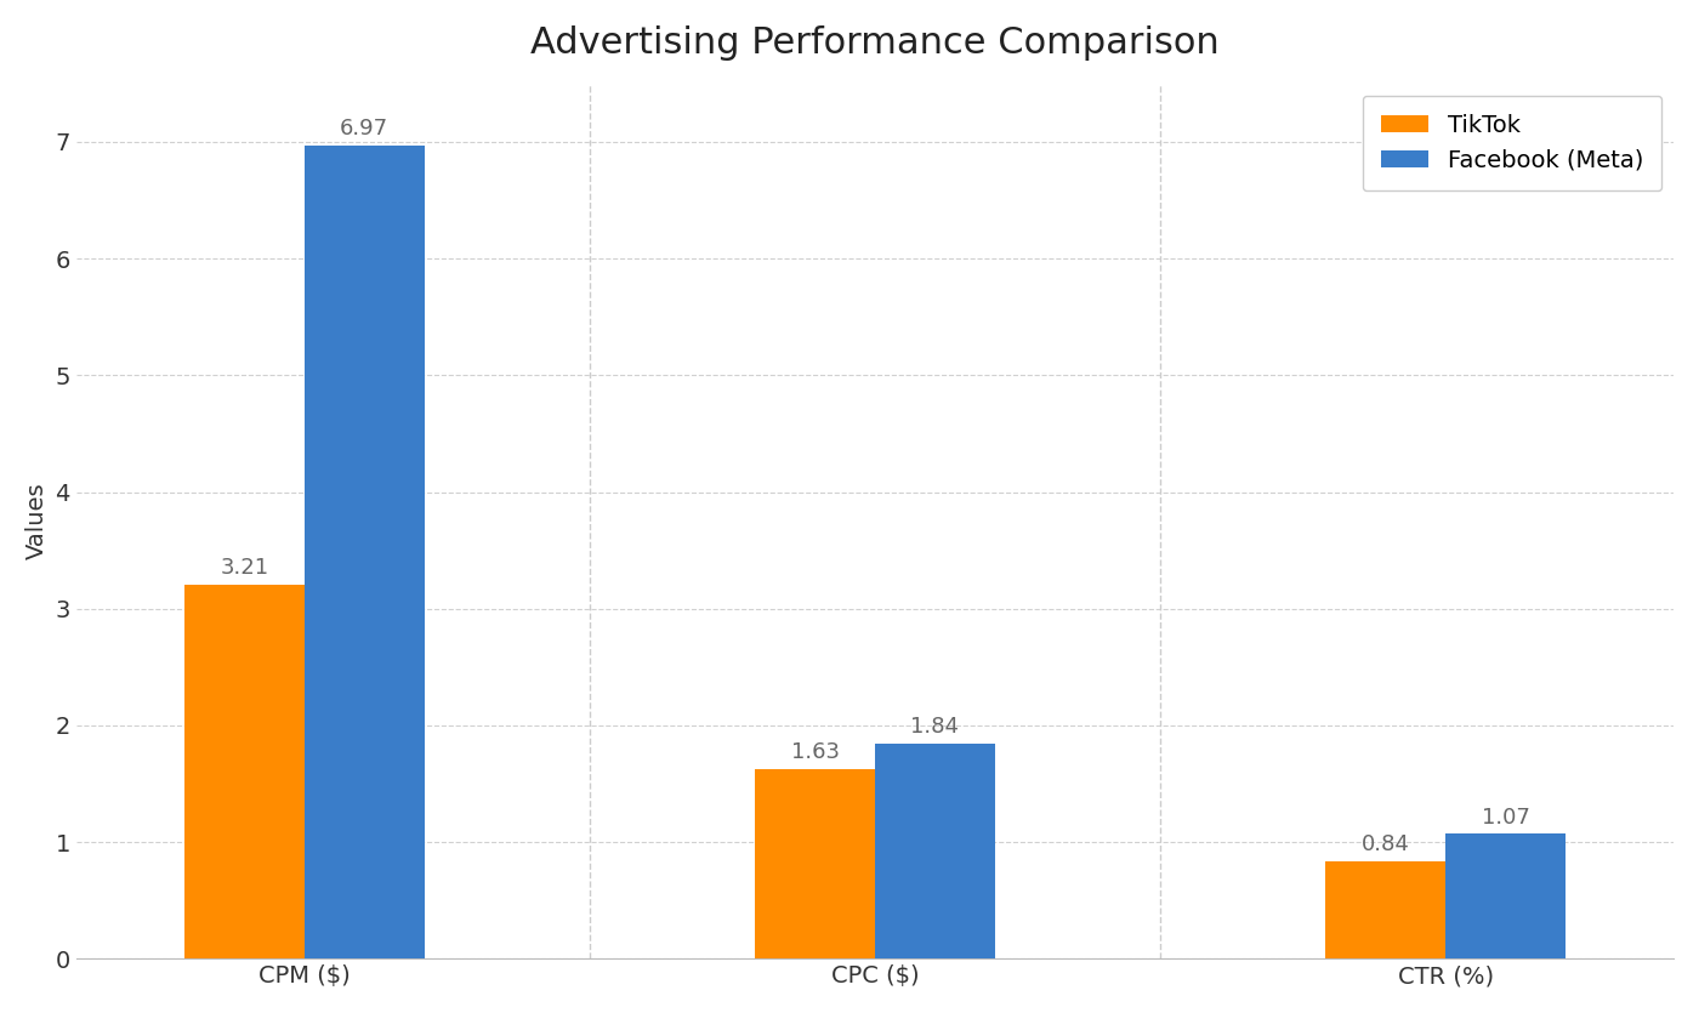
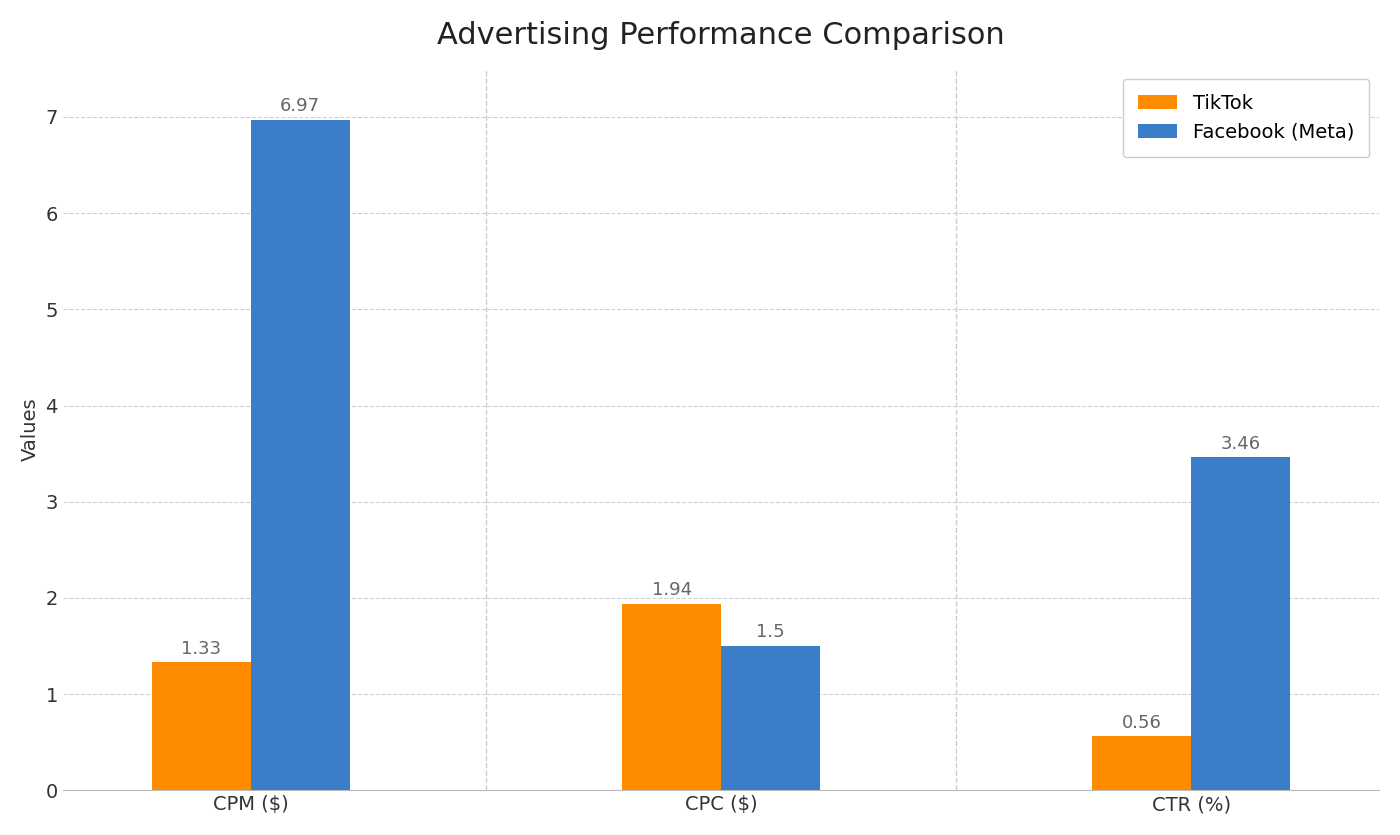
TikTok/CPM ($): 3.21 -> 1.33
TikTok/CPC ($): 1.63 -> 1.94
Facebook (Meta)/CPC ($): 1.84 -> 1.5
TikTok/CTR (%): 0.84 -> 0.56
Facebook (Meta)/CTR (%): 1.07 -> 3.46
